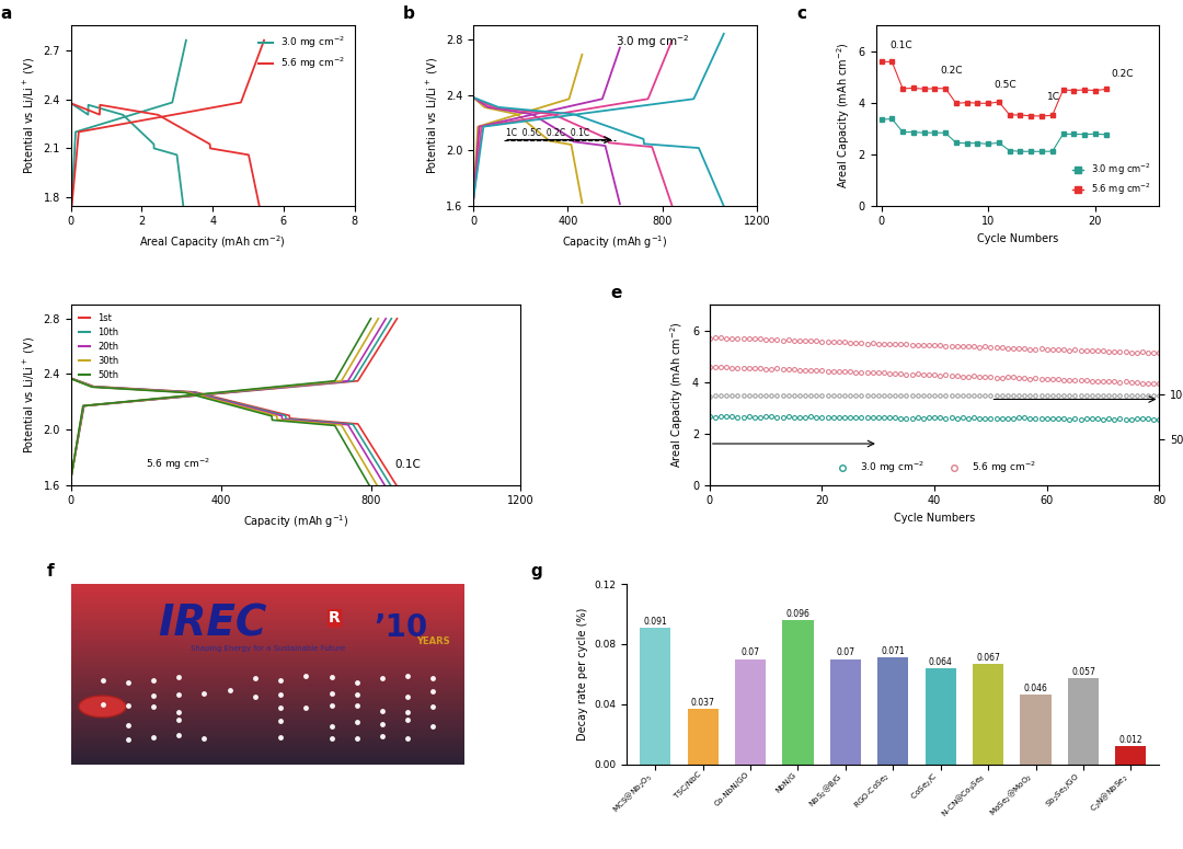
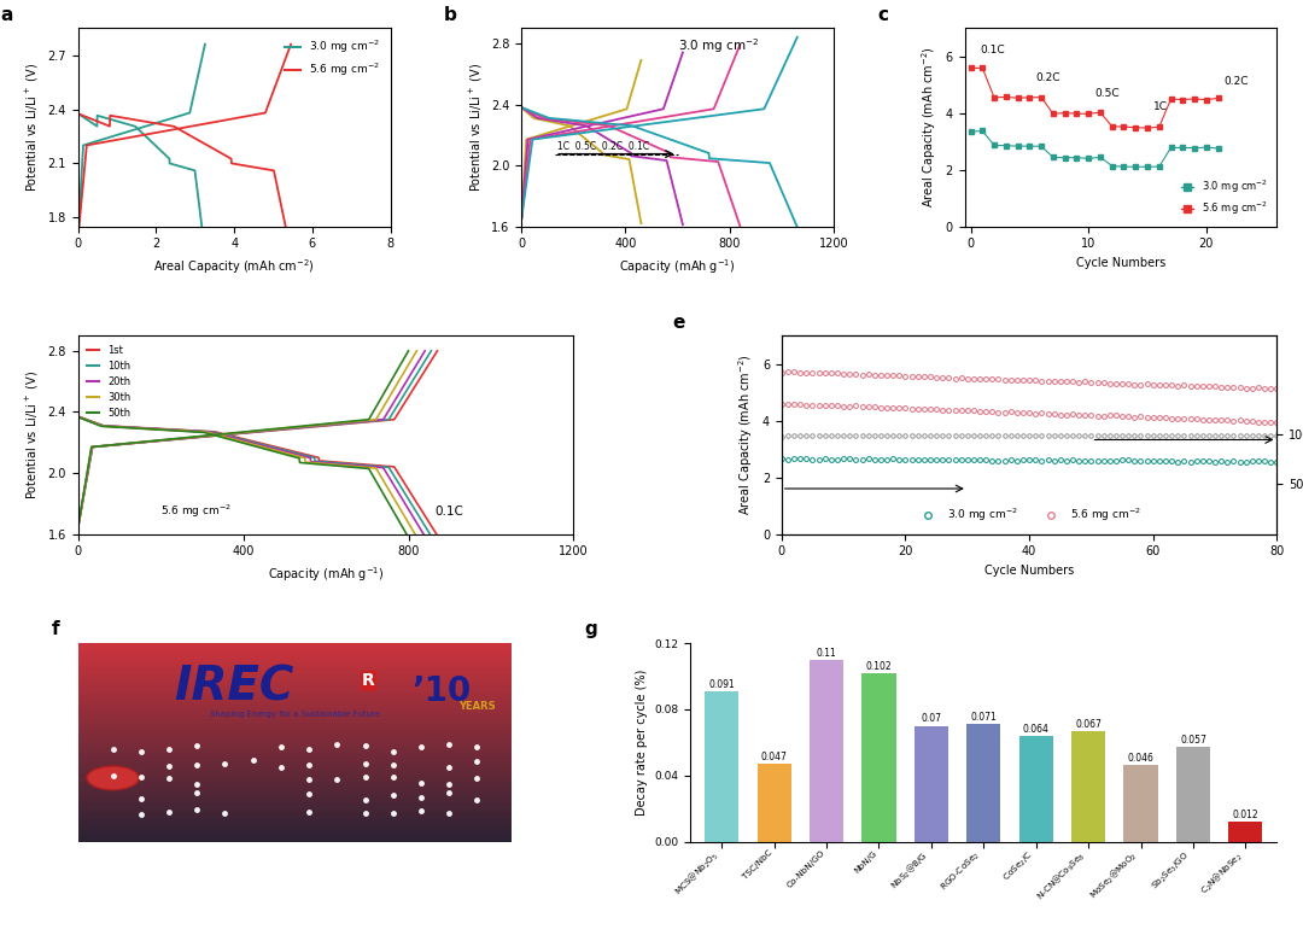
TSC/NbC: 0.037 -> 0.047
Co-NbN/GO: 0.07 -> 0.11
NbN/G: 0.096 -> 0.102
